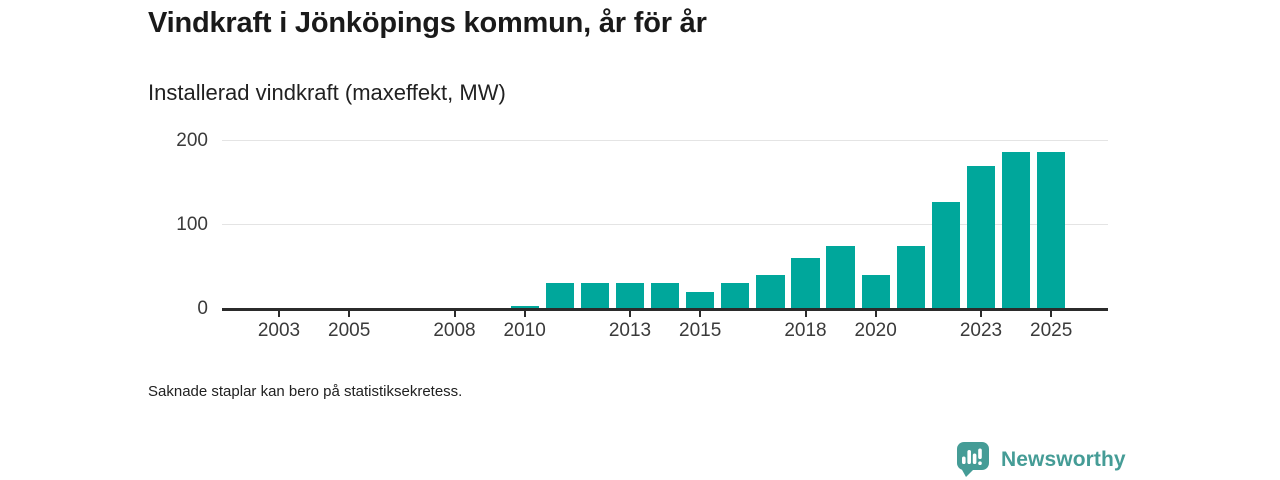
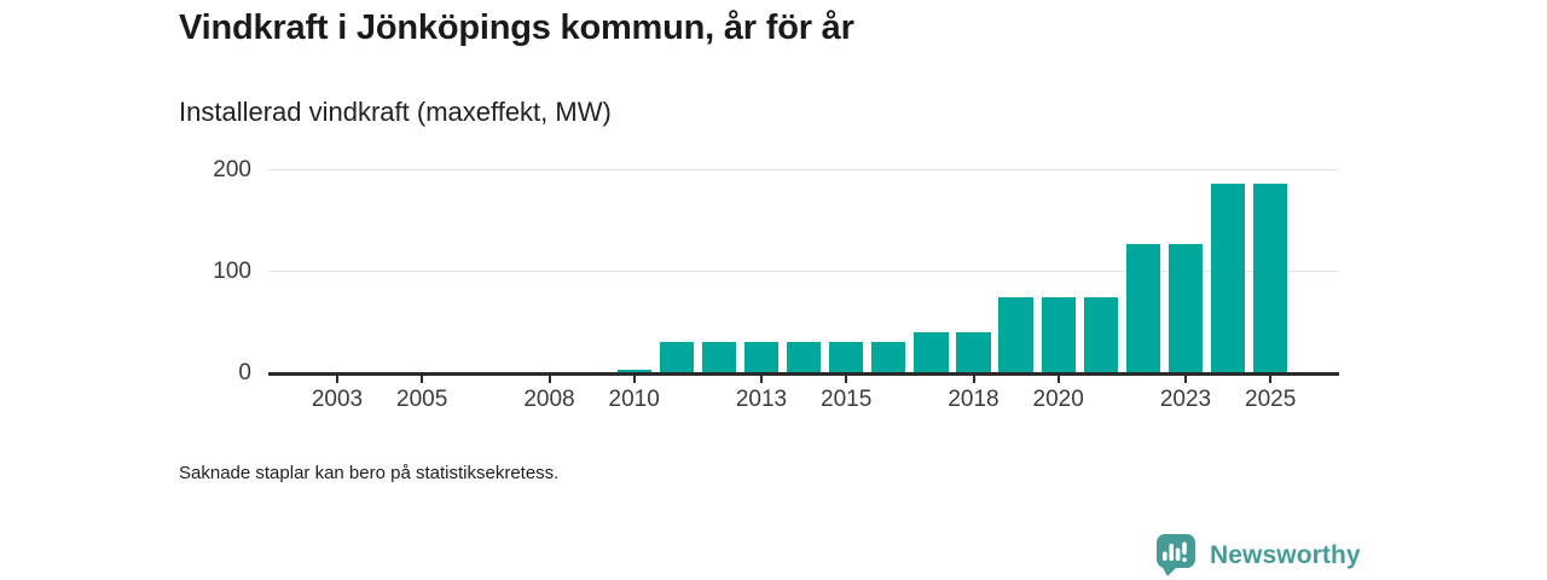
2015: 20 -> 30
2018: 60 -> 40
2020: 40 -> 80
2023: 170 -> 130
